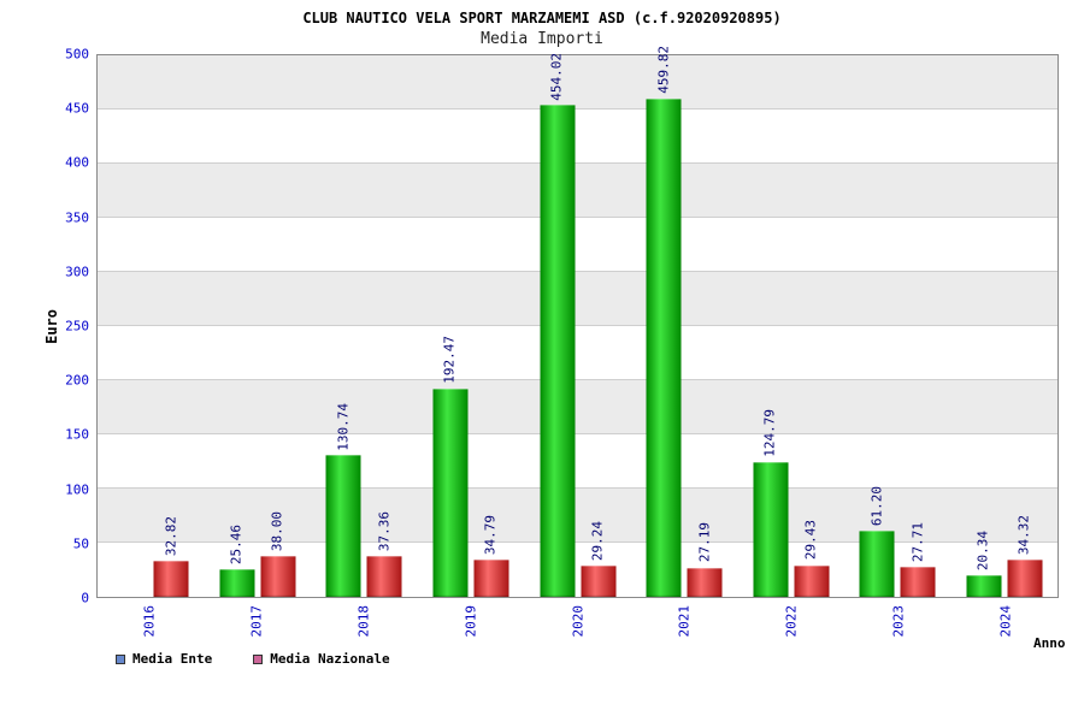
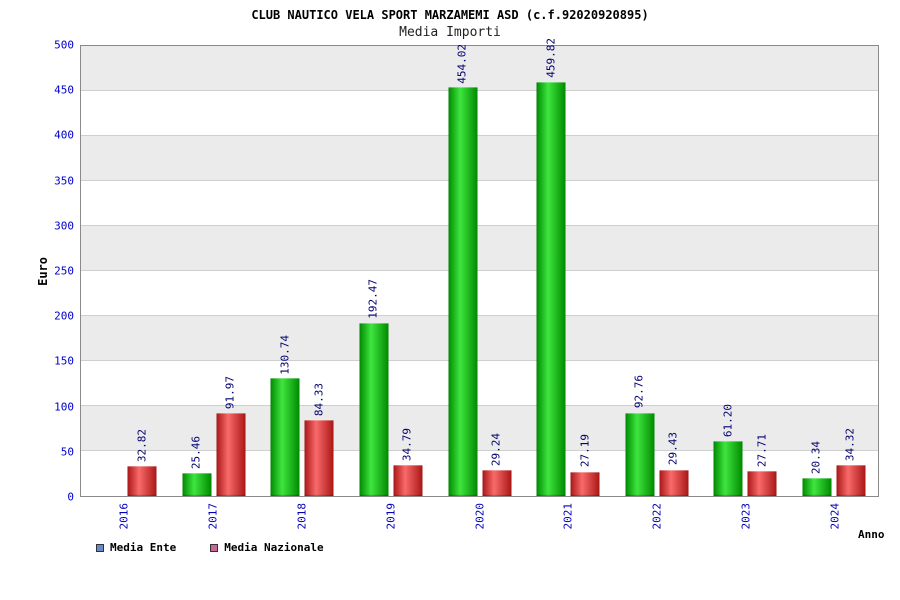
Media Nazionale/2017: 38.00 -> 91.97
Media Nazionale/2018: 37.36 -> 84.33
Media Ente/2022: 124.79 -> 92.76
